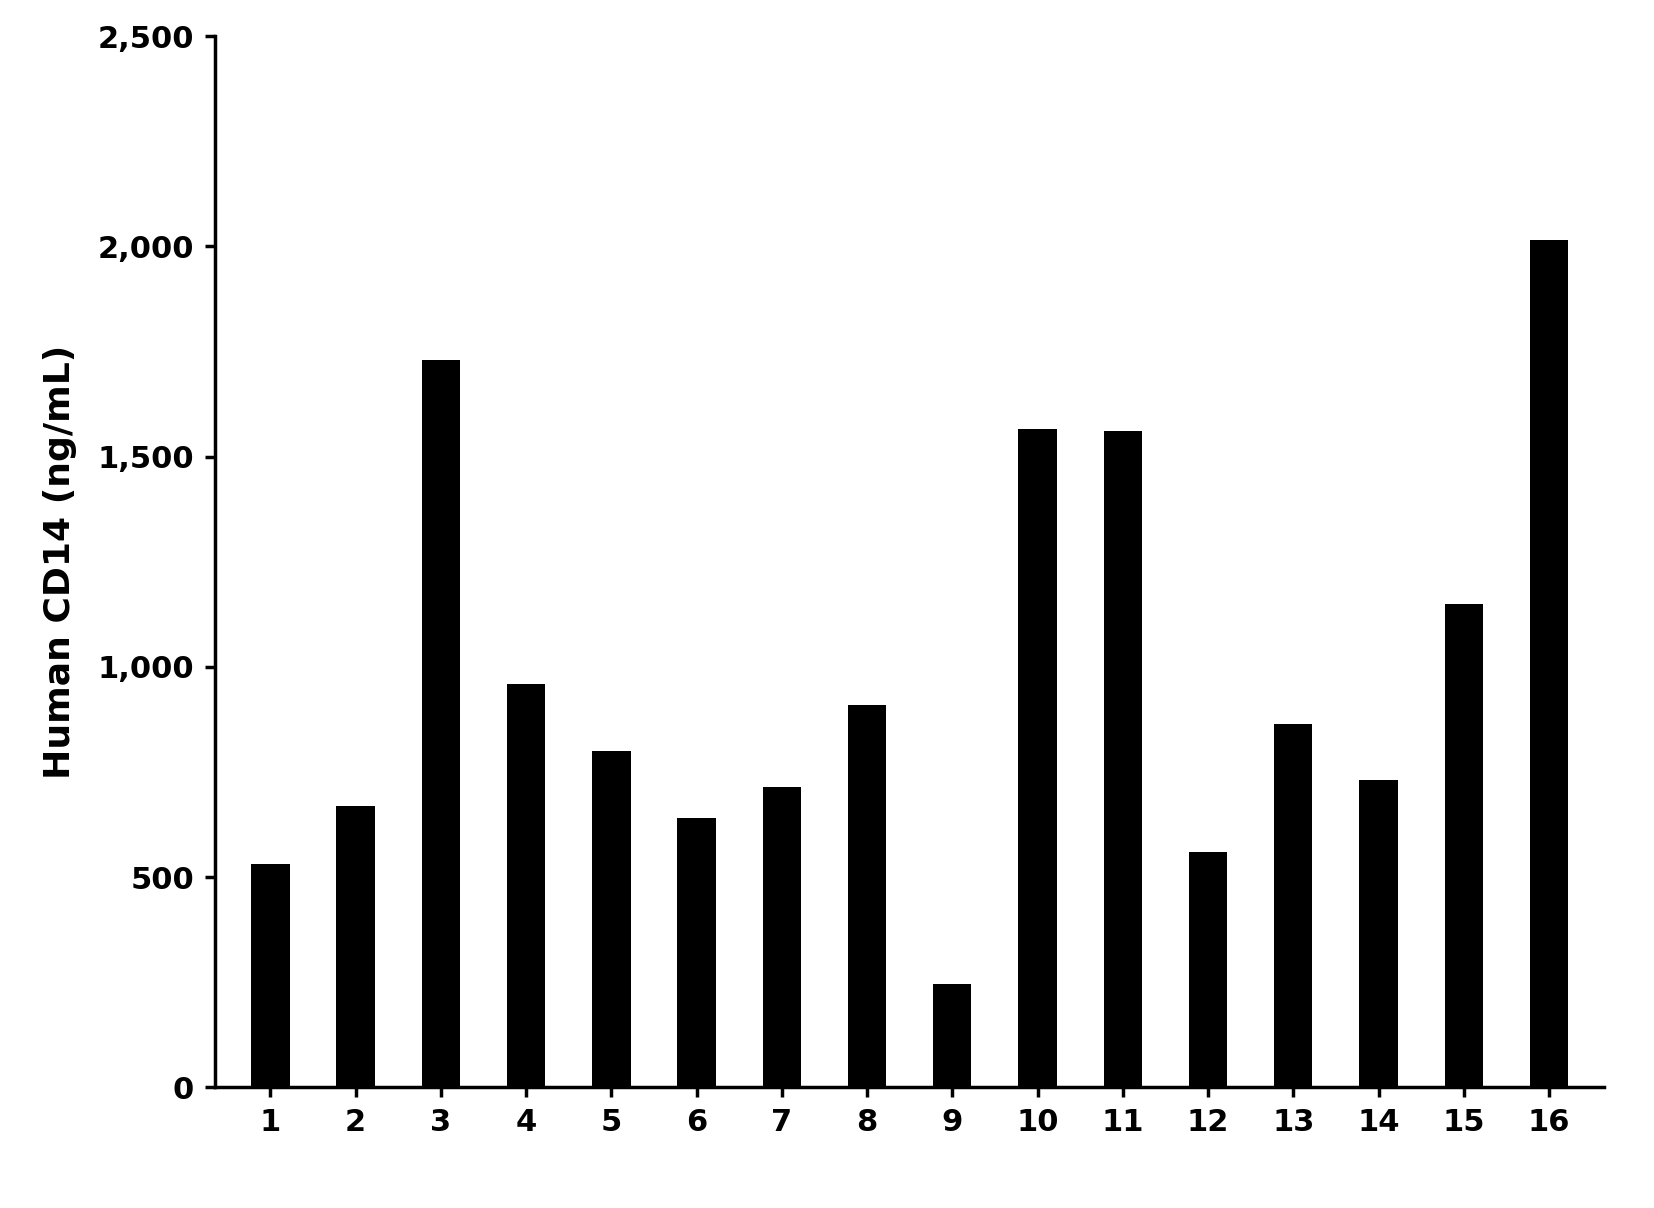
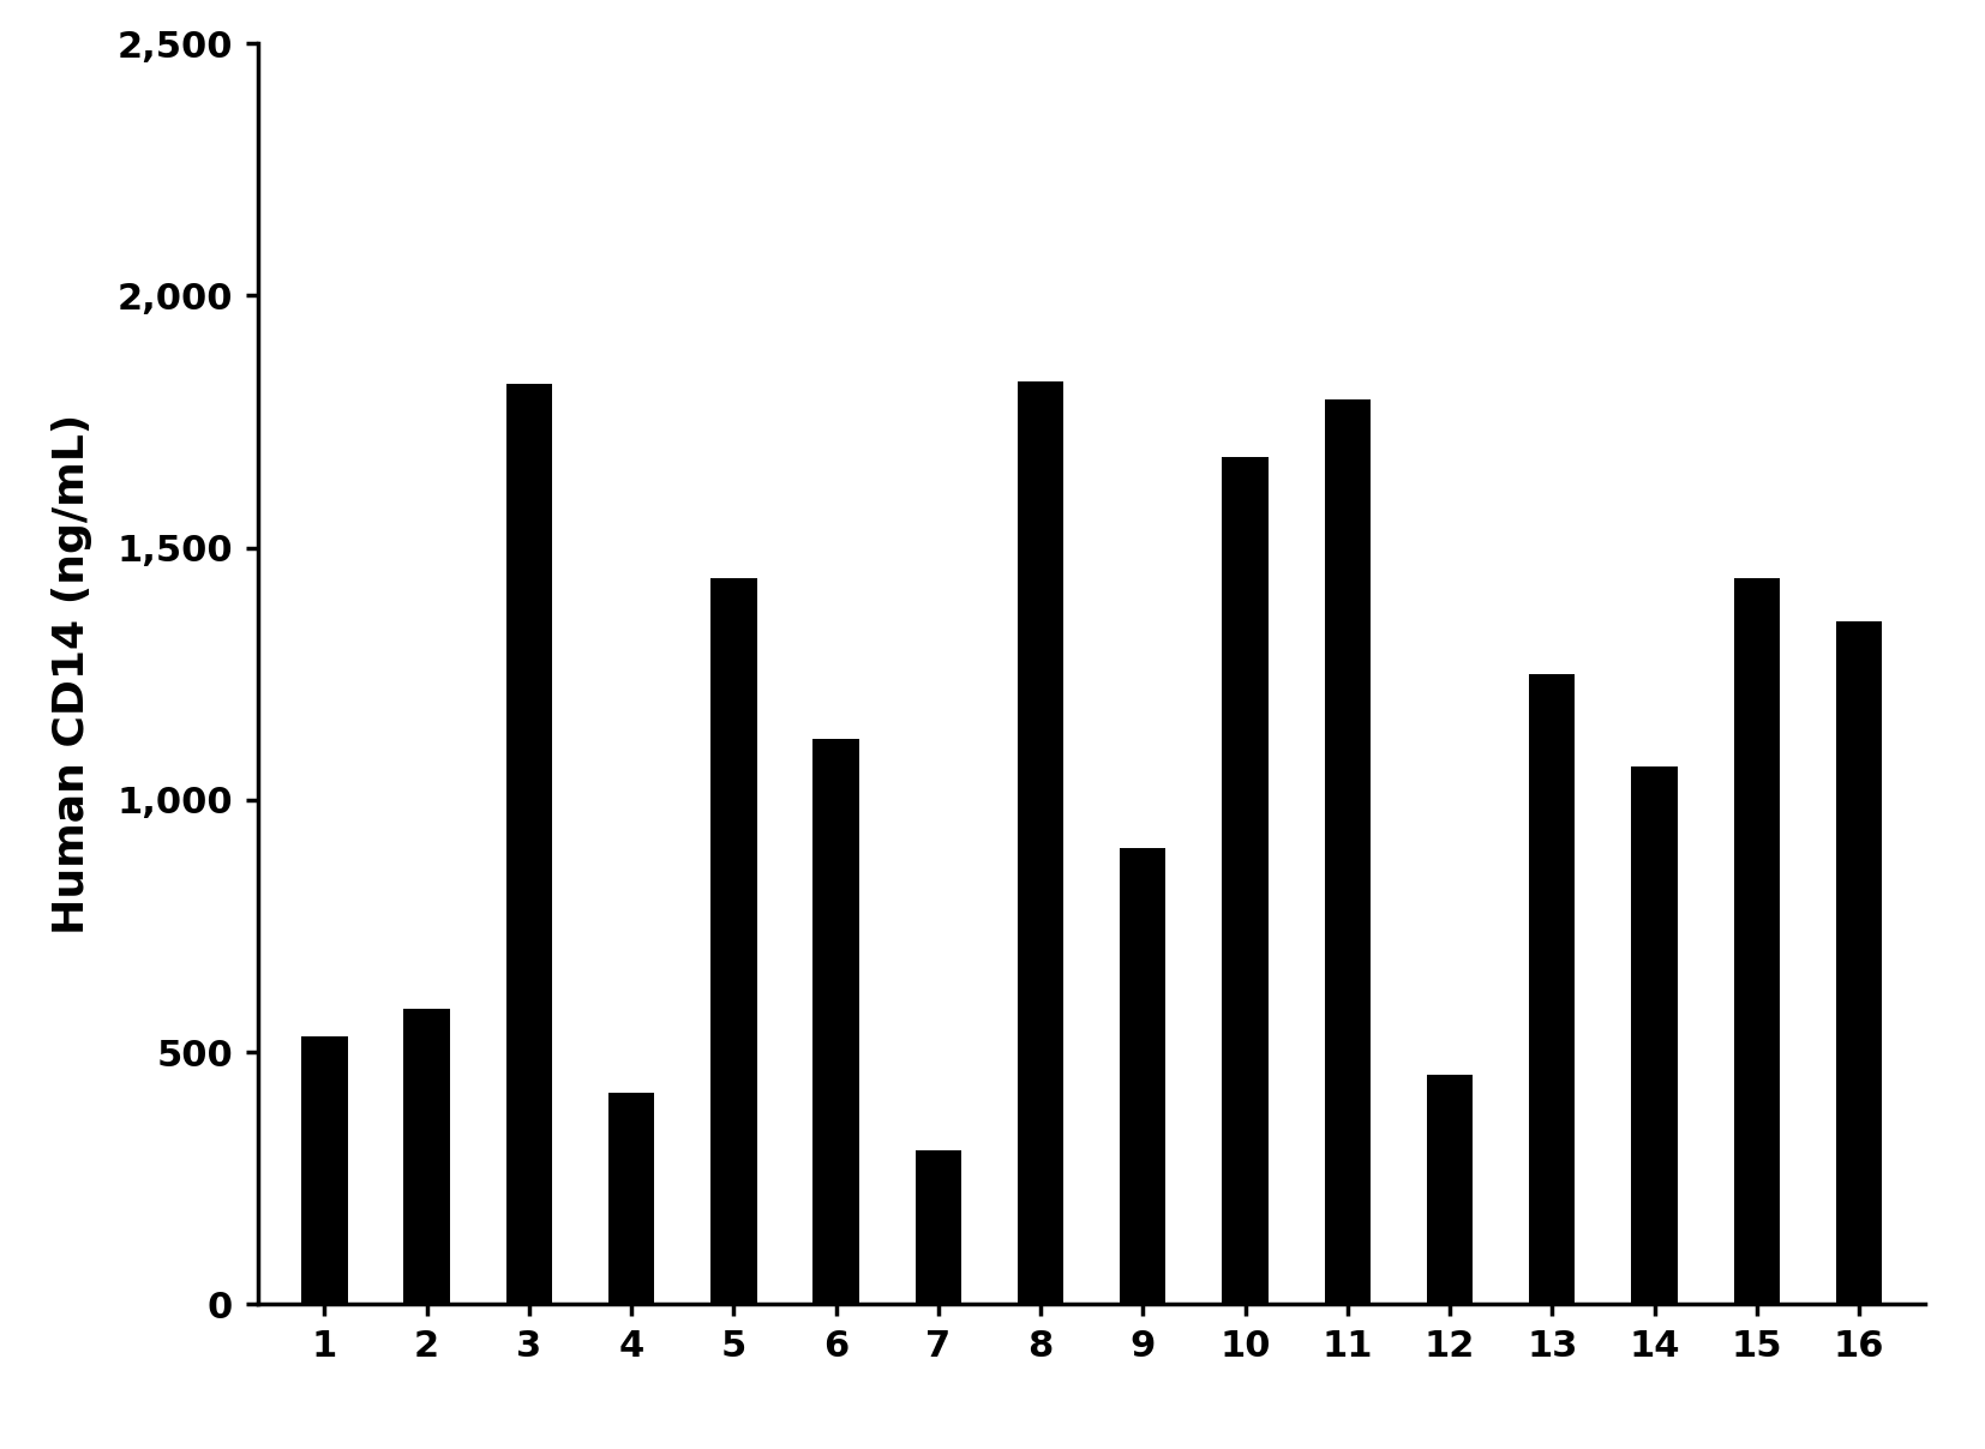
2: 670 -> 585
3: 1,730 -> 1,825
4: 960 -> 420
5: 800 -> 1,440
6: 640 -> 1,120
7: 715 -> 305
8: 910 -> 1,830
9: 246 -> 905
10: 1,565 -> 1,680
11: 1,560 -> 1,795
12: 560 -> 455
13: 865 -> 1,250
14: 730 -> 1,065
15: 1,150 -> 1,440
16: 2,015 -> 1,355
